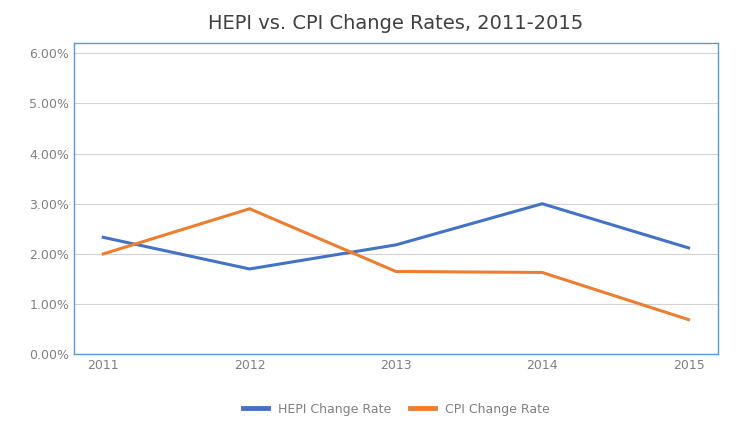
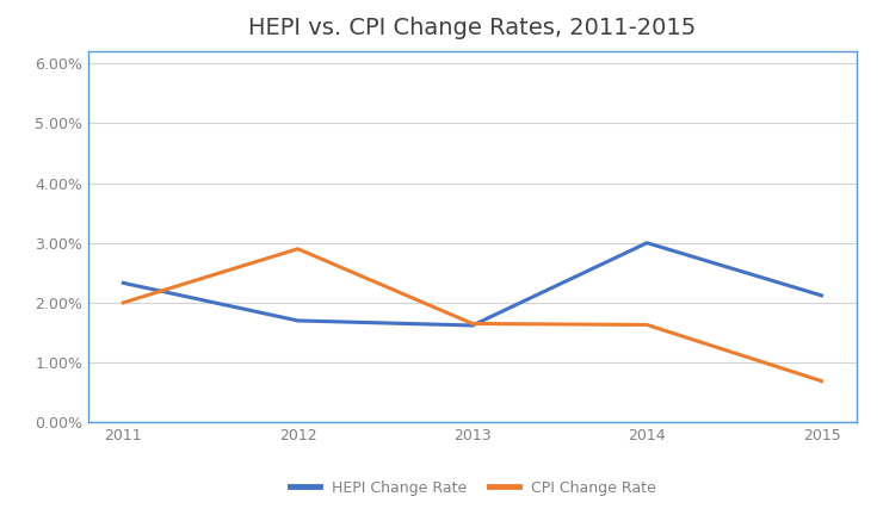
HEPI Change Rate/2013: 2.18% -> 1.62%
